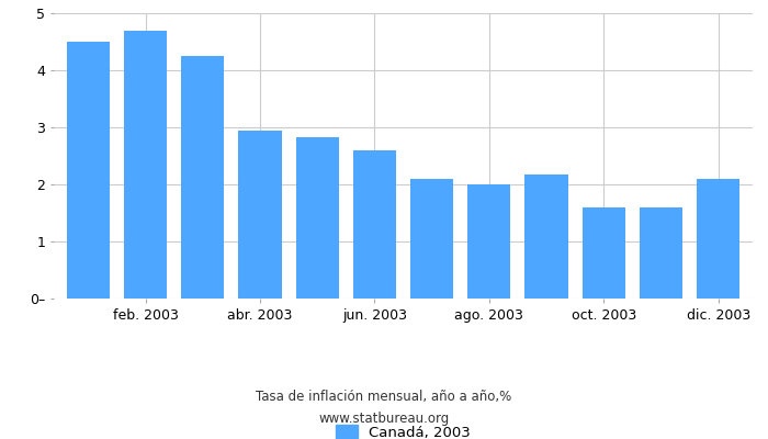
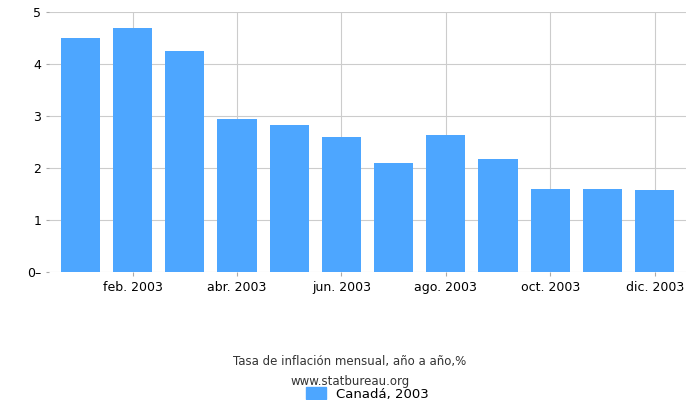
ago. 2003: 2.00 -> 2.64
dic. 2003: 2.10 -> 1.58
